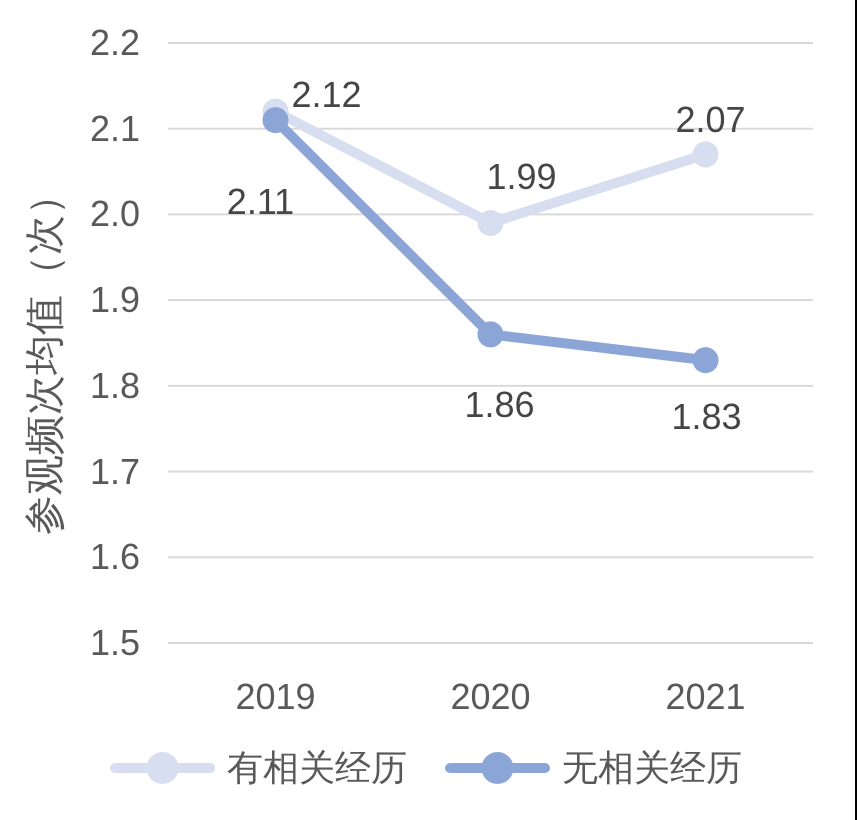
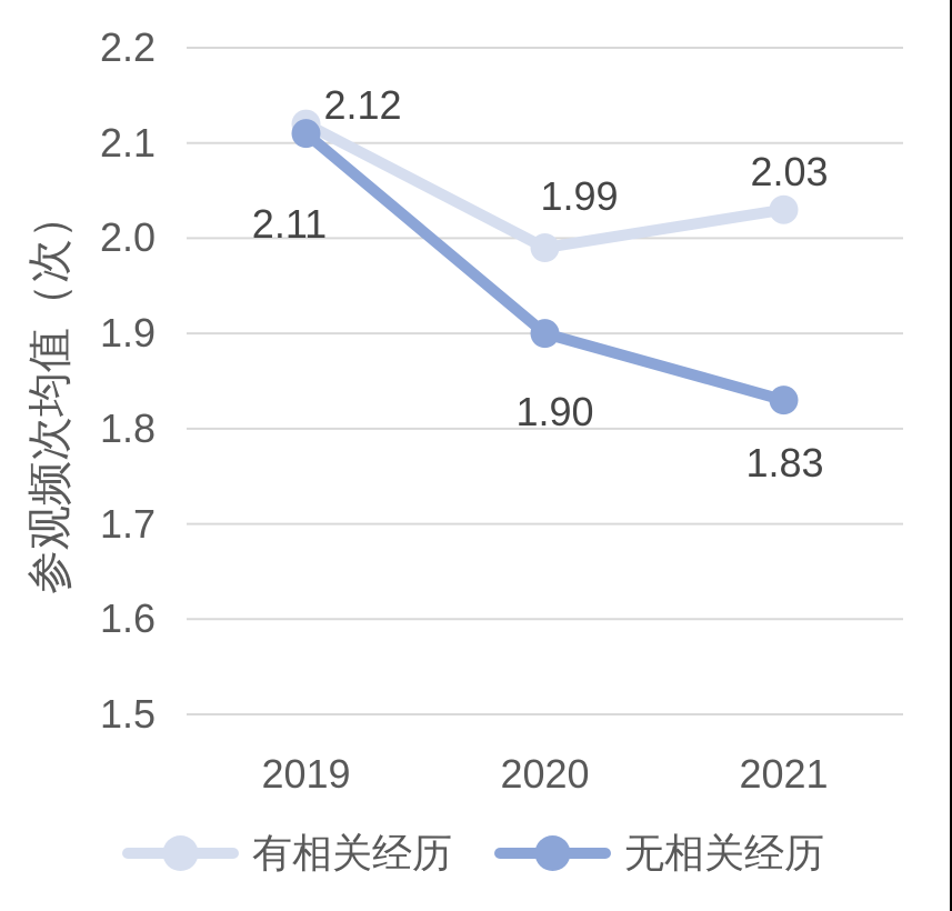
无相关经历/2020: 1.86 -> 1.90
有相关经历/2021: 2.07 -> 2.03
